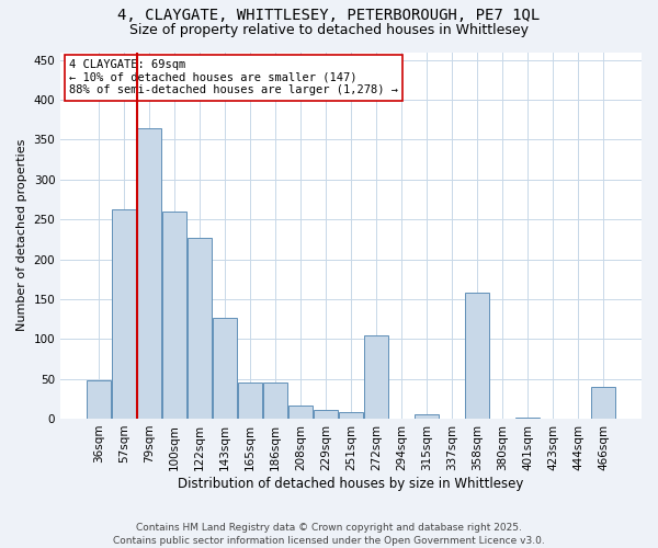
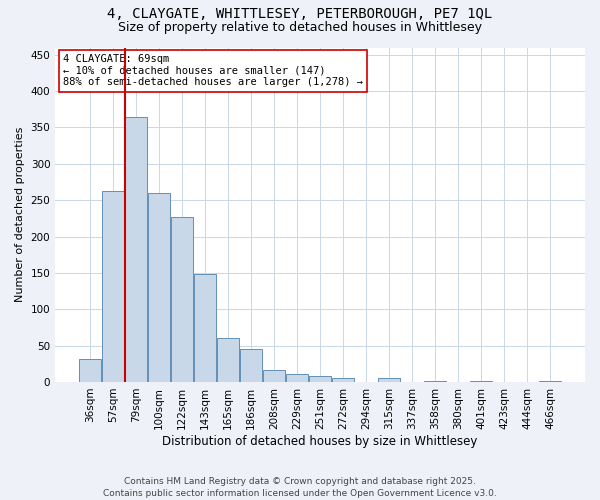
36sqm: 48 -> 32
143sqm: 126 -> 148
165sqm: 46 -> 60
272sqm: 104 -> 6
358sqm: 158 -> 2
466sqm: 40 -> 2
